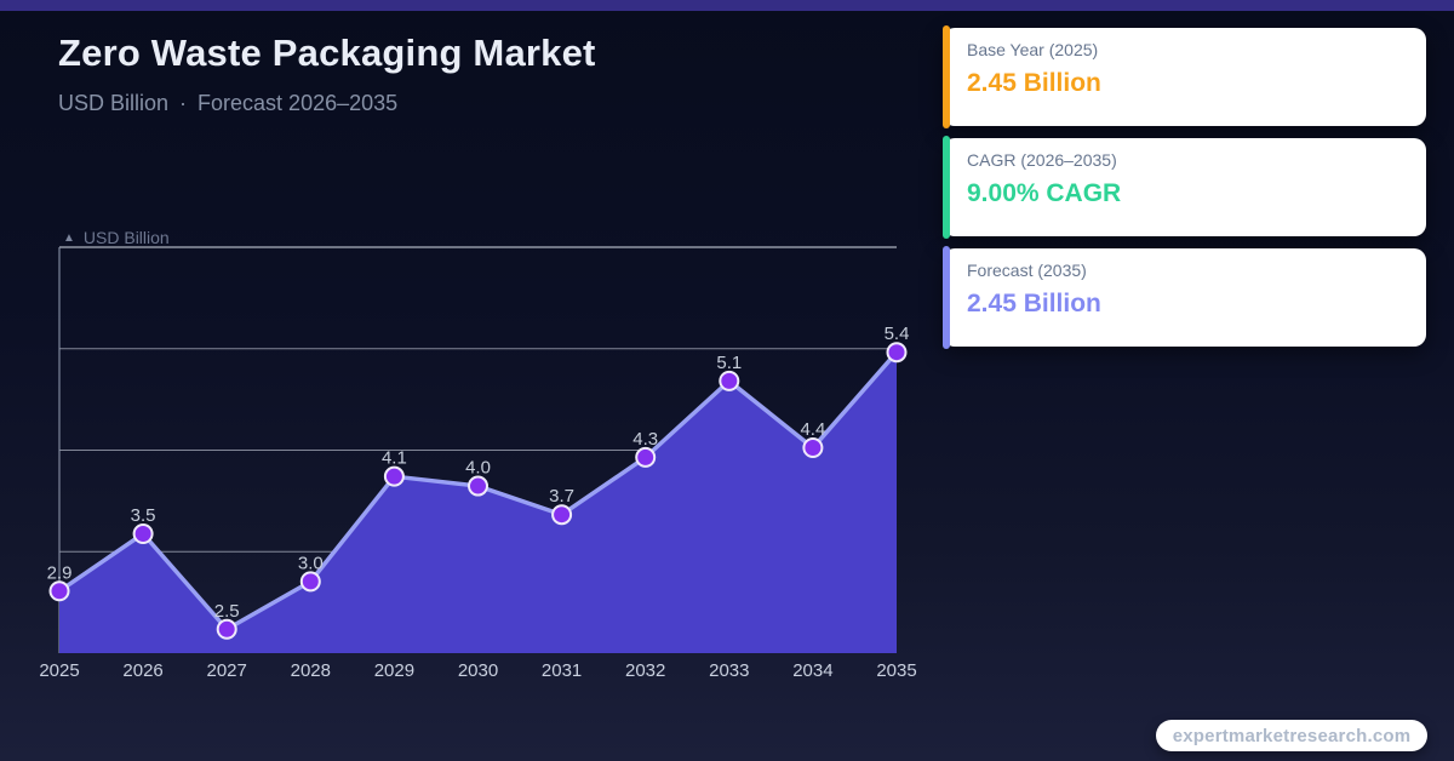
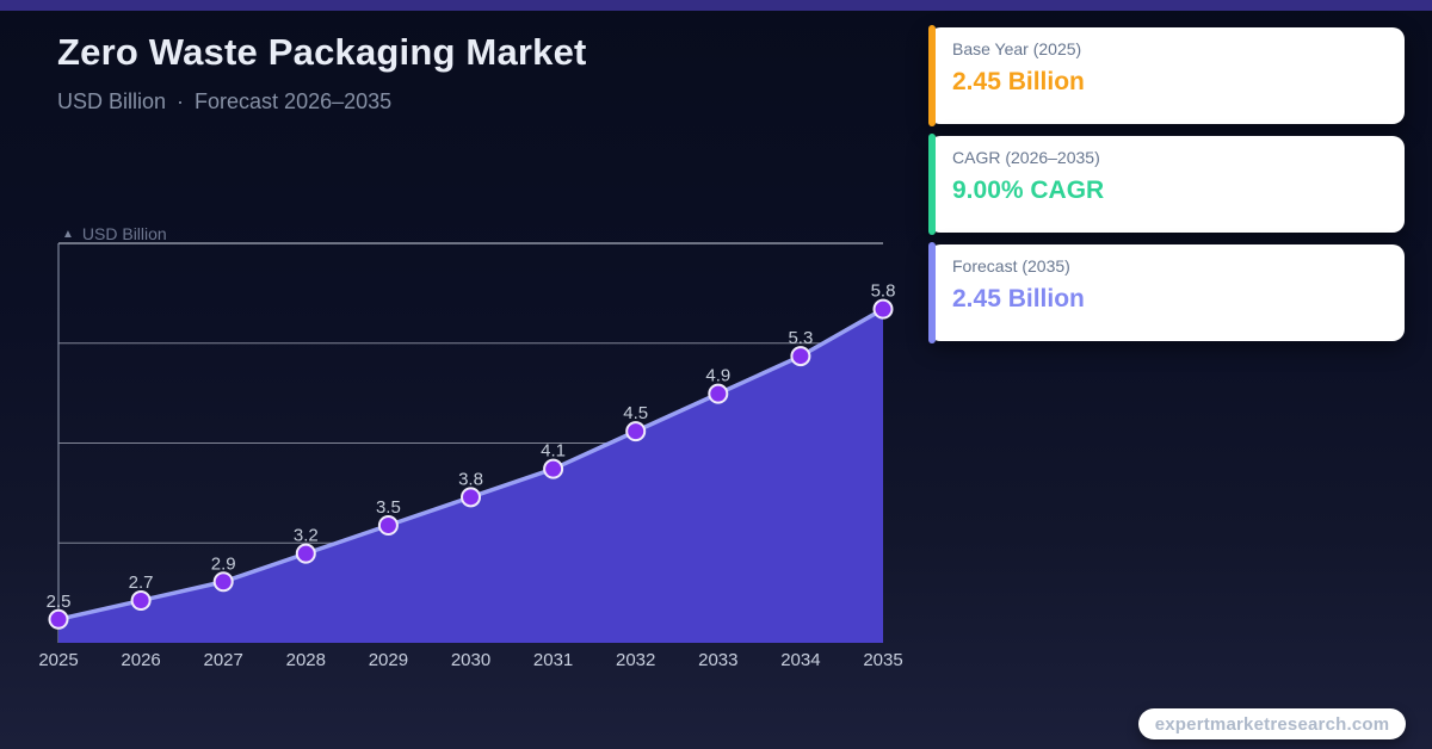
2025: 2.9 -> 2.5
2026: 3.5 -> 2.7
2027: 2.5 -> 2.9
2028: 3.0 -> 3.2
2029: 4.1 -> 3.5
2030: 4.0 -> 3.8
2031: 3.7 -> 4.1
2032: 4.3 -> 4.5
2033: 5.1 -> 4.9
2034: 4.4 -> 5.3
2035: 5.4 -> 5.8
